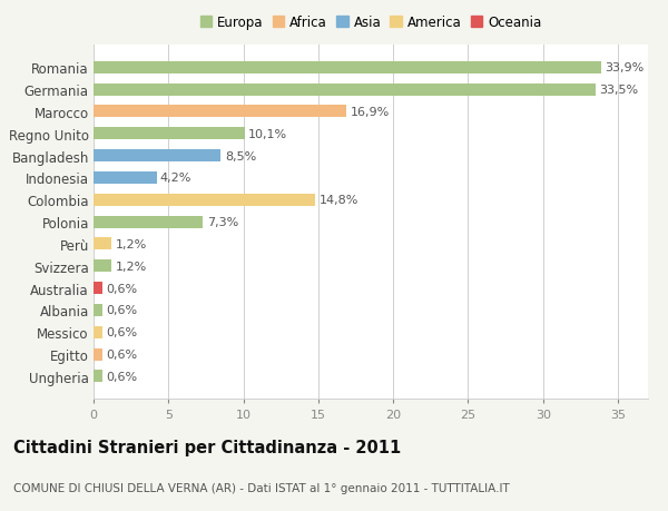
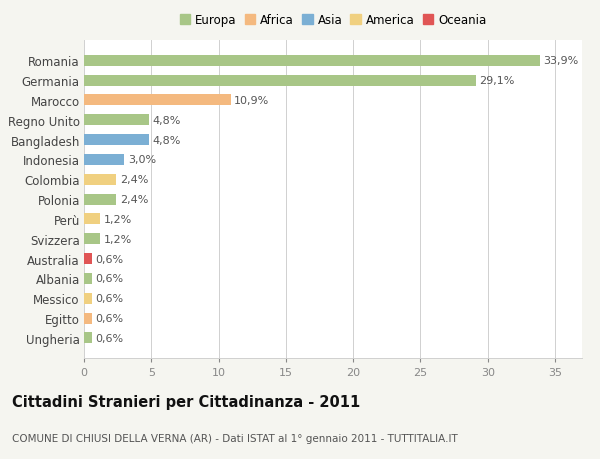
Germania: 33,5% -> 29,1%
Marocco: 16,9% -> 10,9%
Regno Unito: 10,1% -> 4,8%
Bangladesh: 8,5% -> 4,8%
Indonesia: 4,2% -> 3,0%
Colombia: 14,8% -> 2,4%
Polonia: 7,3% -> 2,4%
